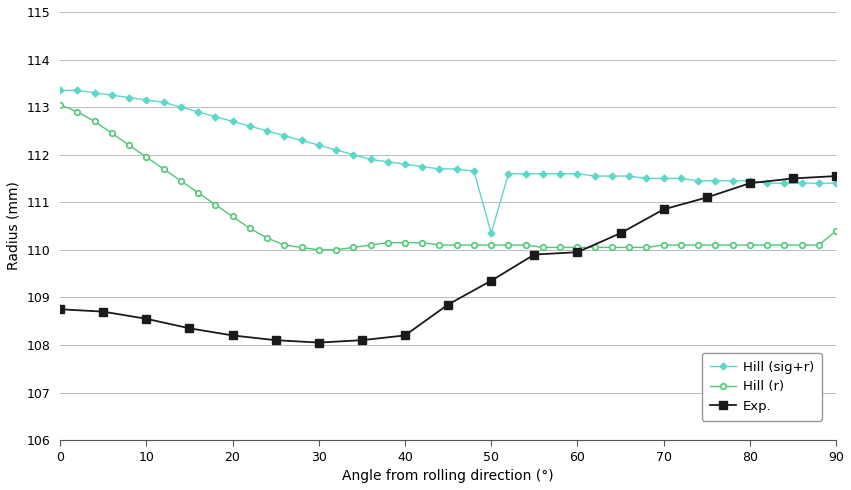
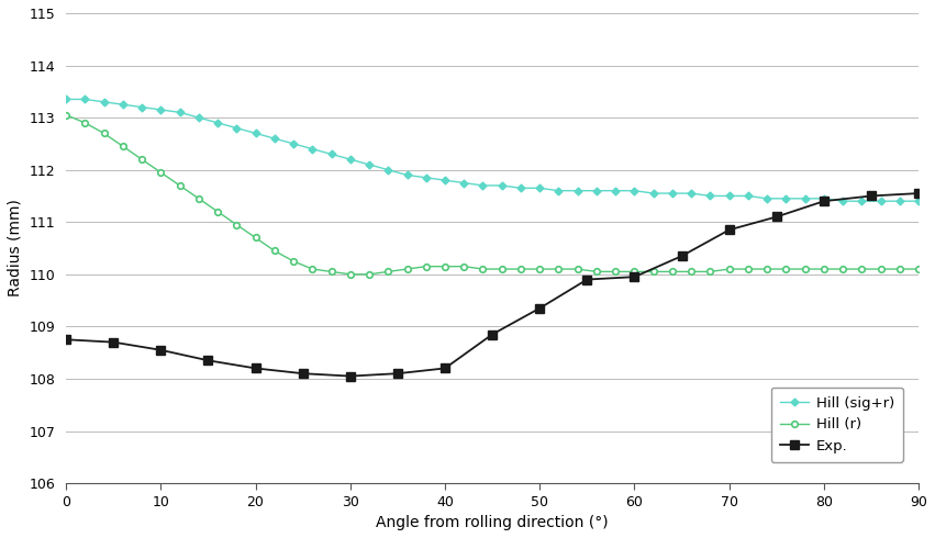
Hill (sig+r)/50: 110.35 -> 111.65
Hill (r)/90: 110.40 -> 110.10
